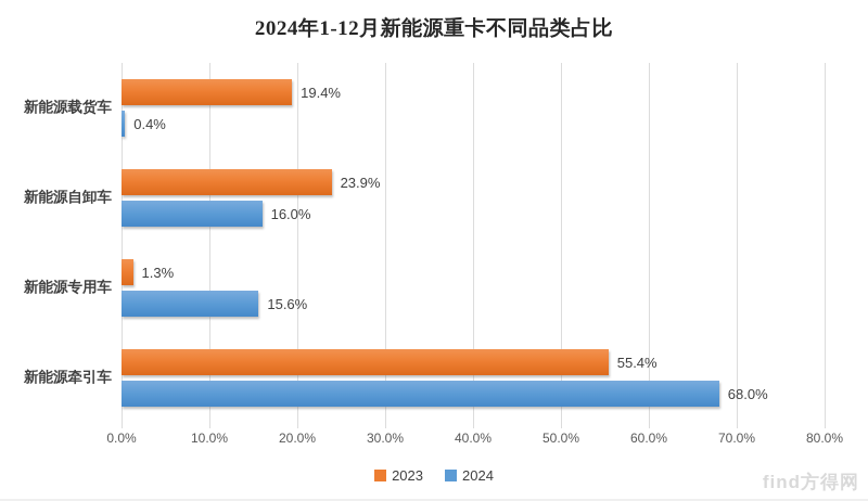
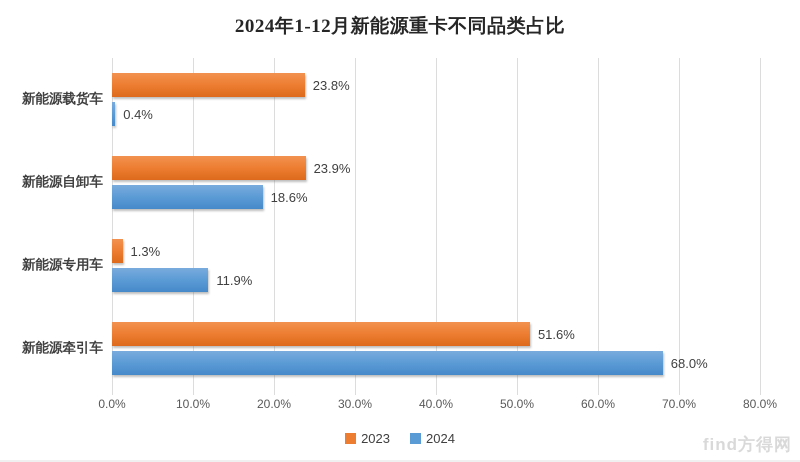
2023/新能源载货车: 19.4% -> 23.8%
2024/新能源自卸车: 16.0% -> 18.6%
2024/新能源专用车: 15.6% -> 11.9%
2023/新能源牵引车: 55.4% -> 51.6%
